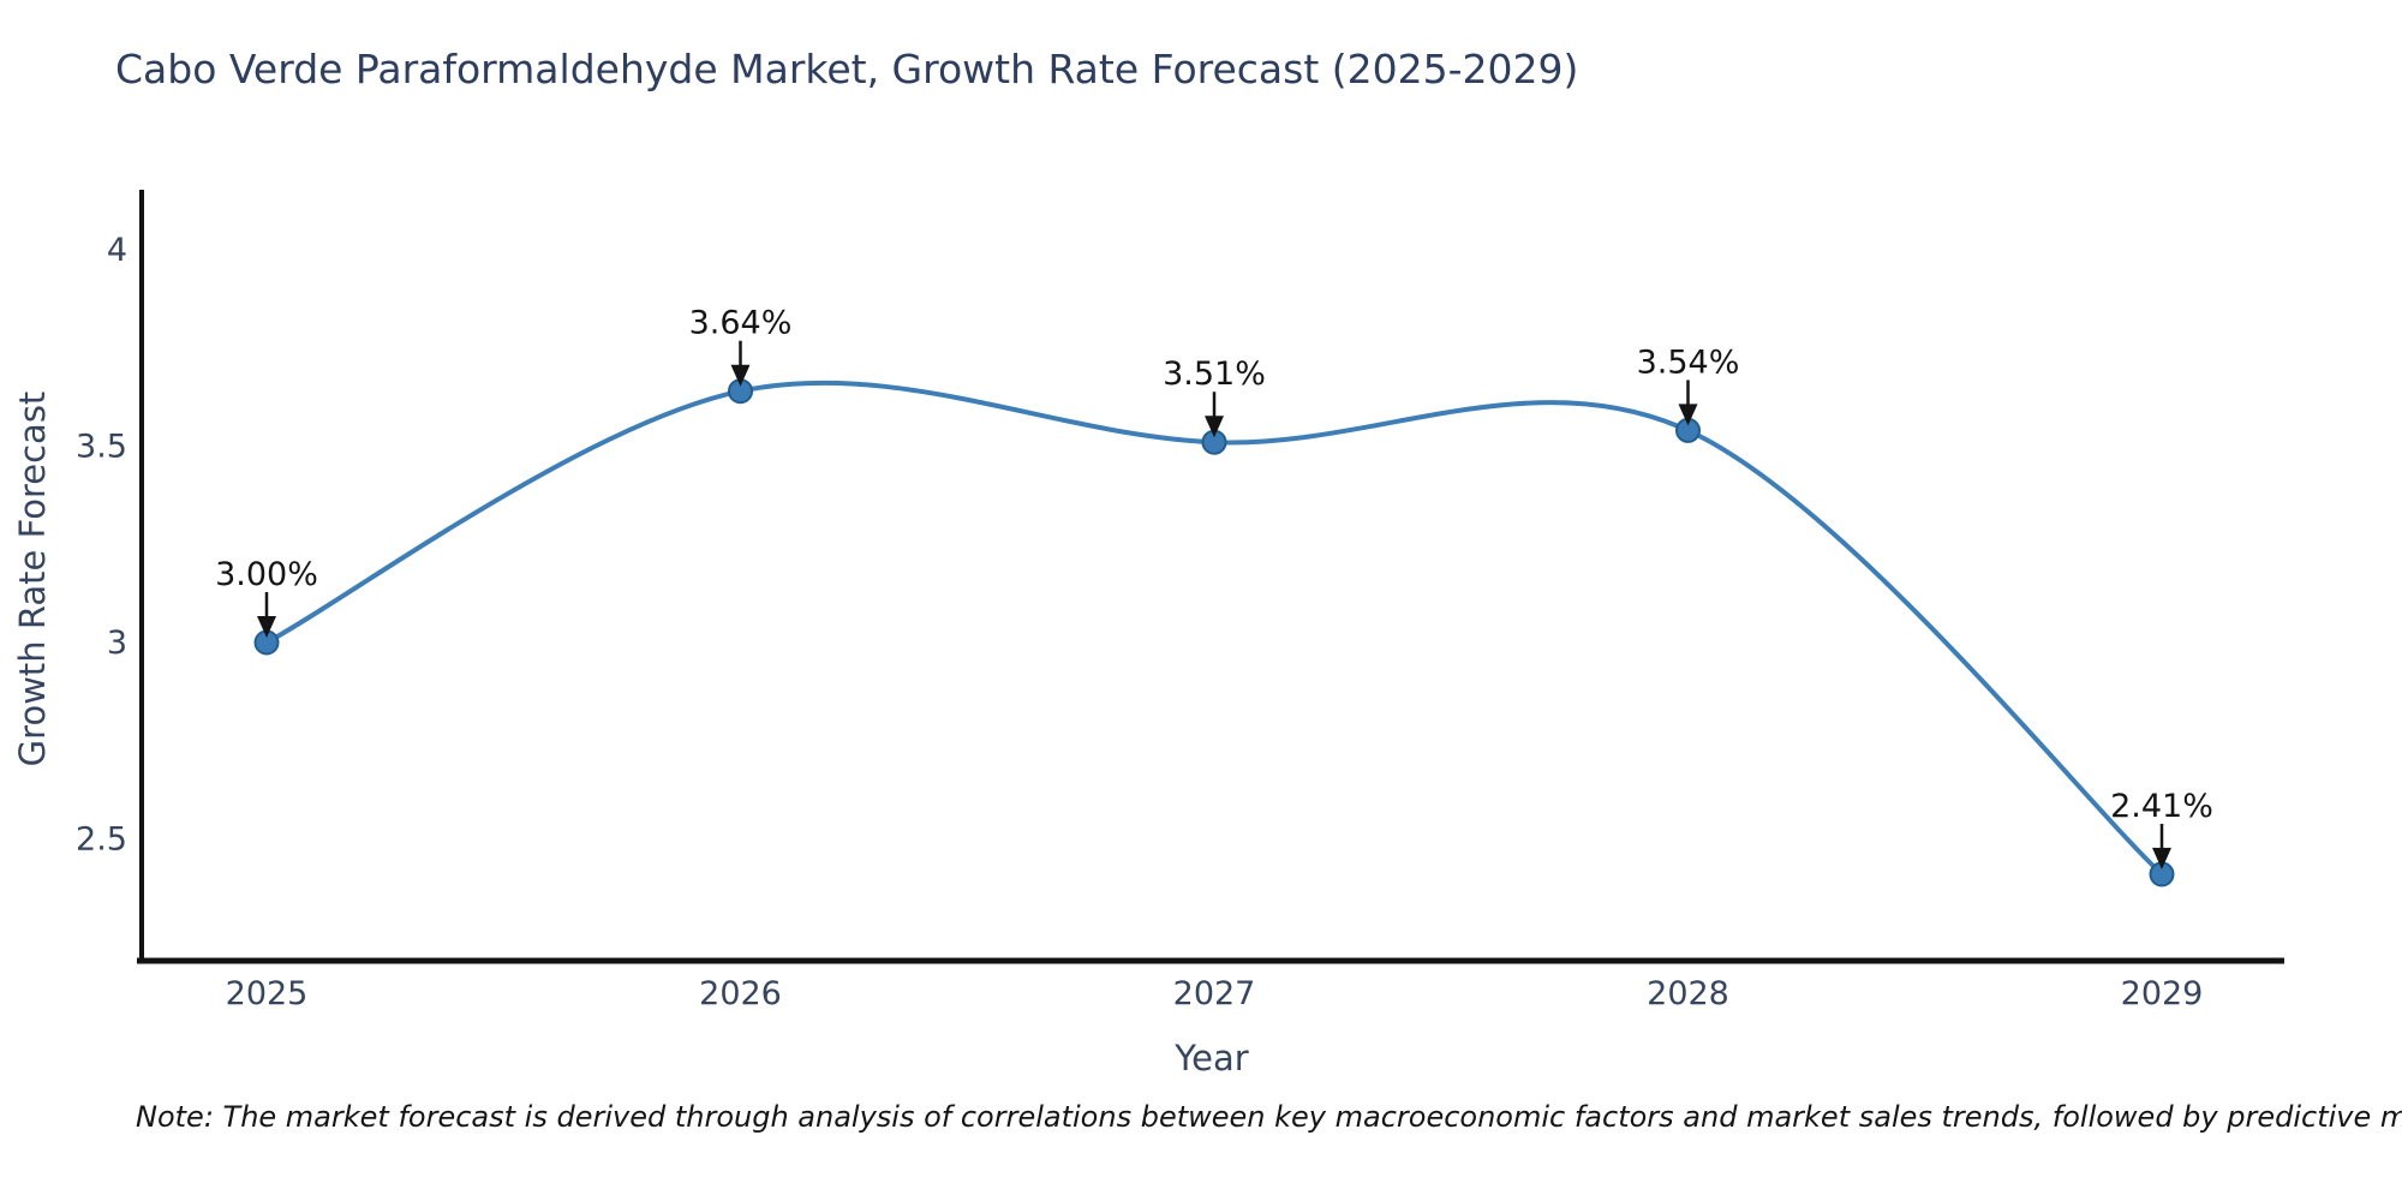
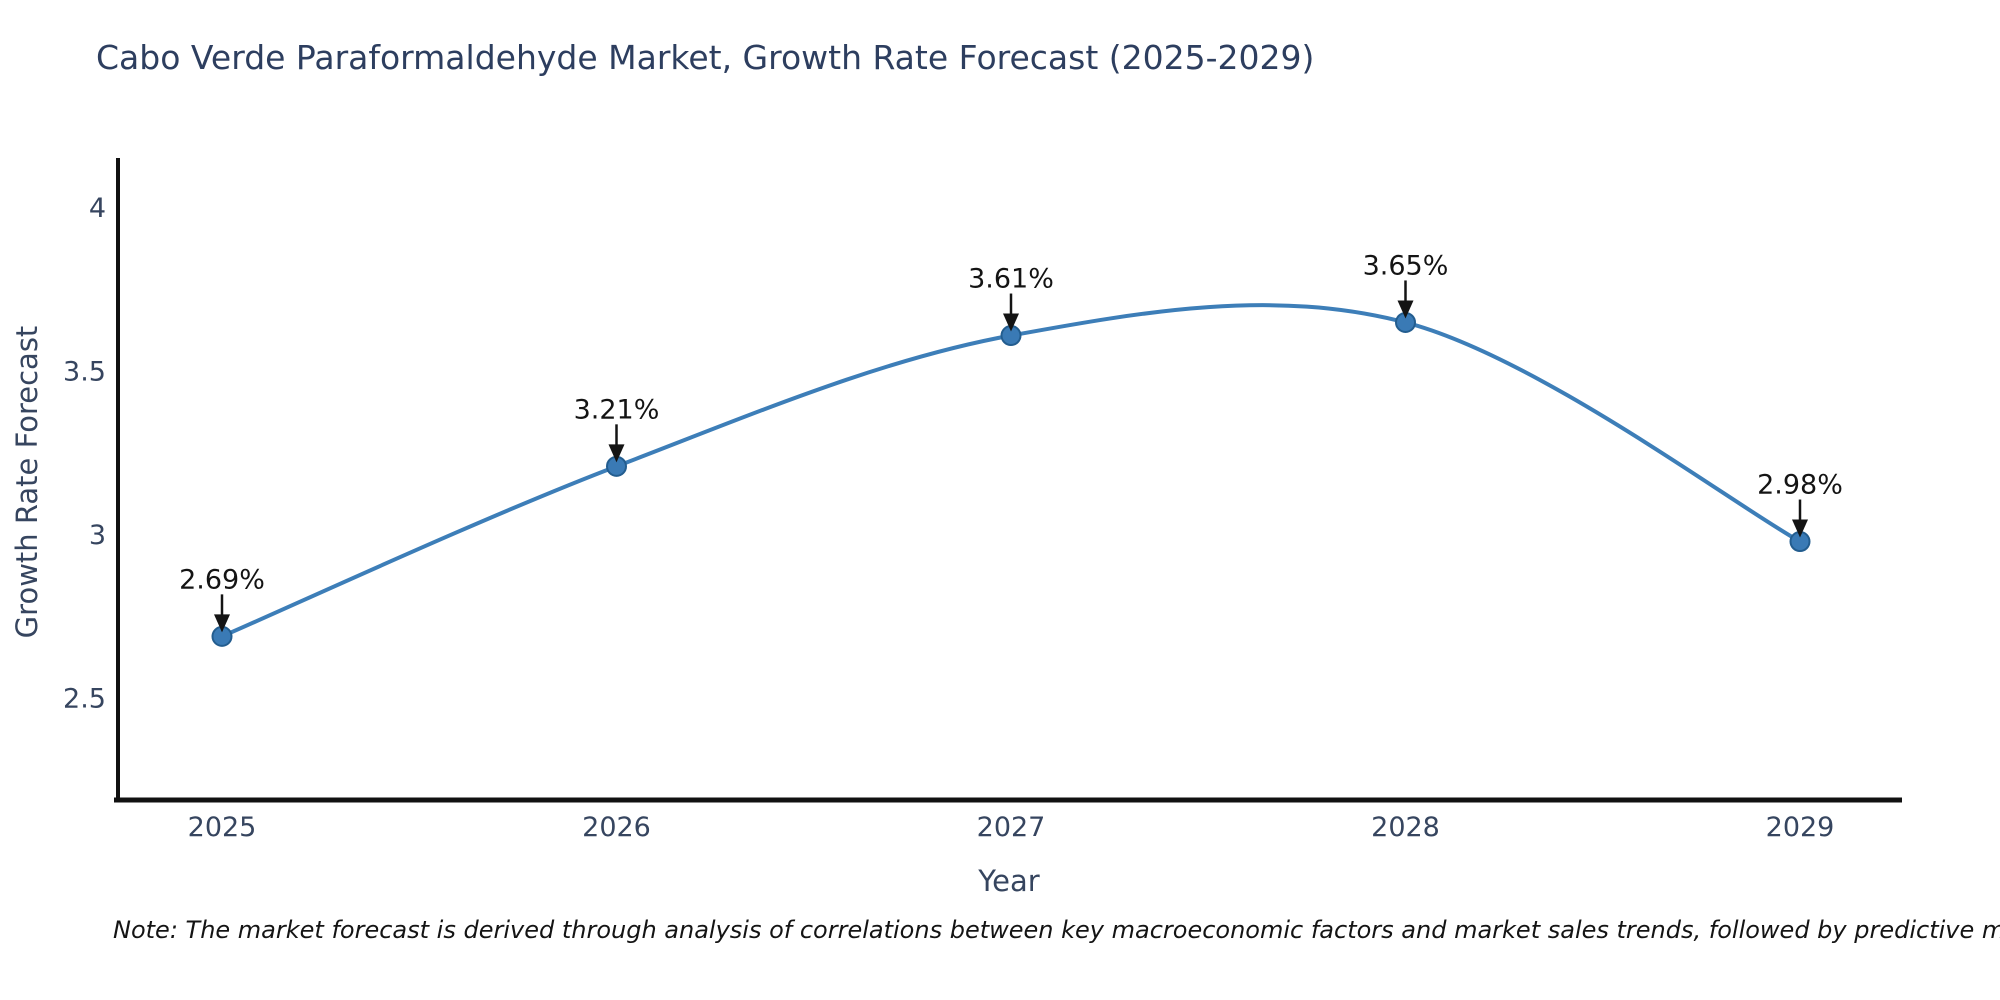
2025: 3.00% -> 2.69%
2026: 3.64% -> 3.21%
2027: 3.51% -> 3.61%
2028: 3.54% -> 3.65%
2029: 2.41% -> 2.98%
